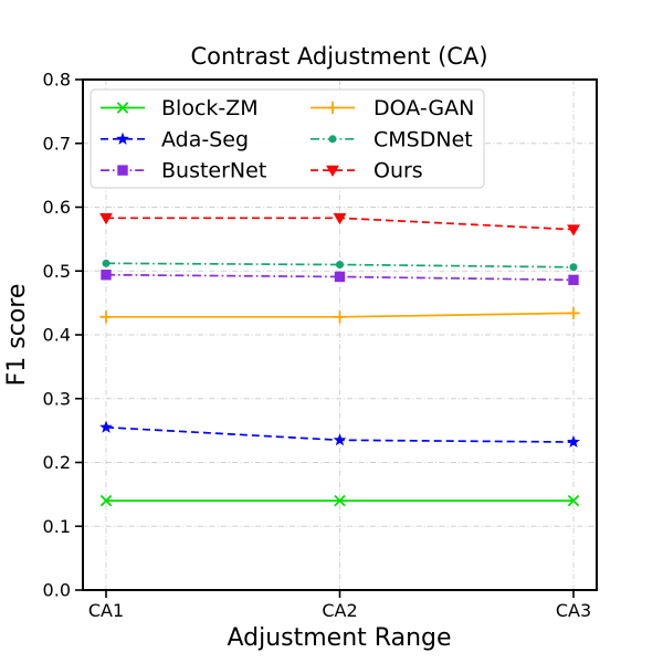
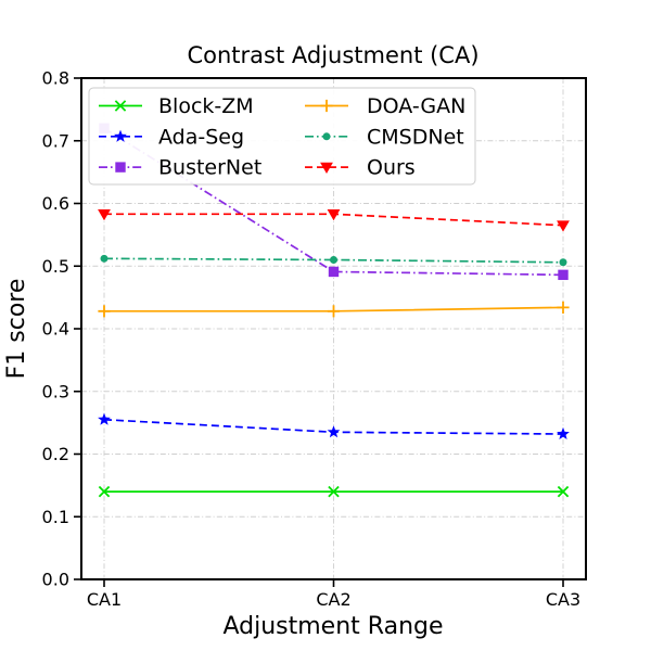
BusterNet/CA1: 0.49 -> 0.72
